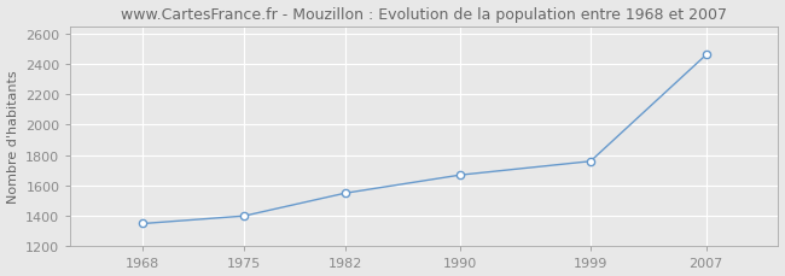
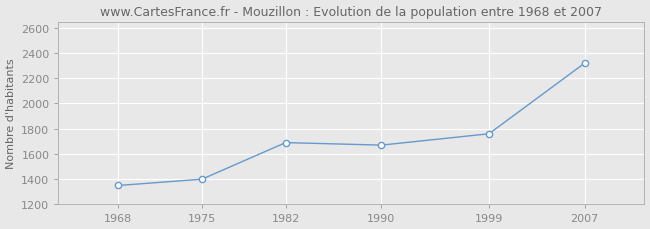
1982: 1550 -> 1690
2007: 2460 -> 2320
